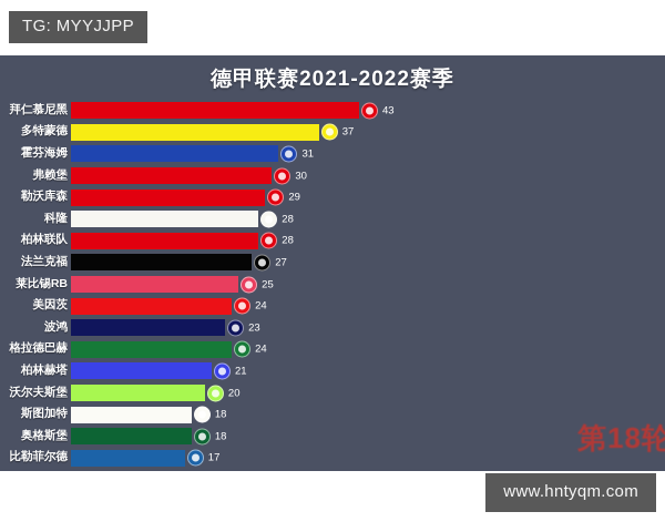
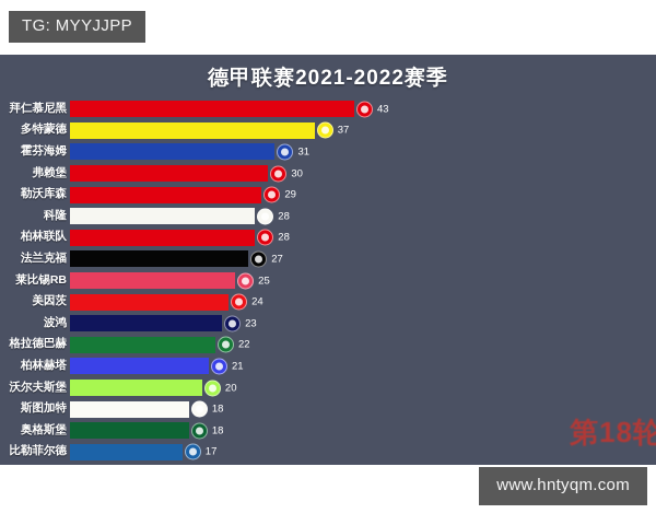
格拉德巴赫: 24 -> 22
菲尔特: 8 -> 6
